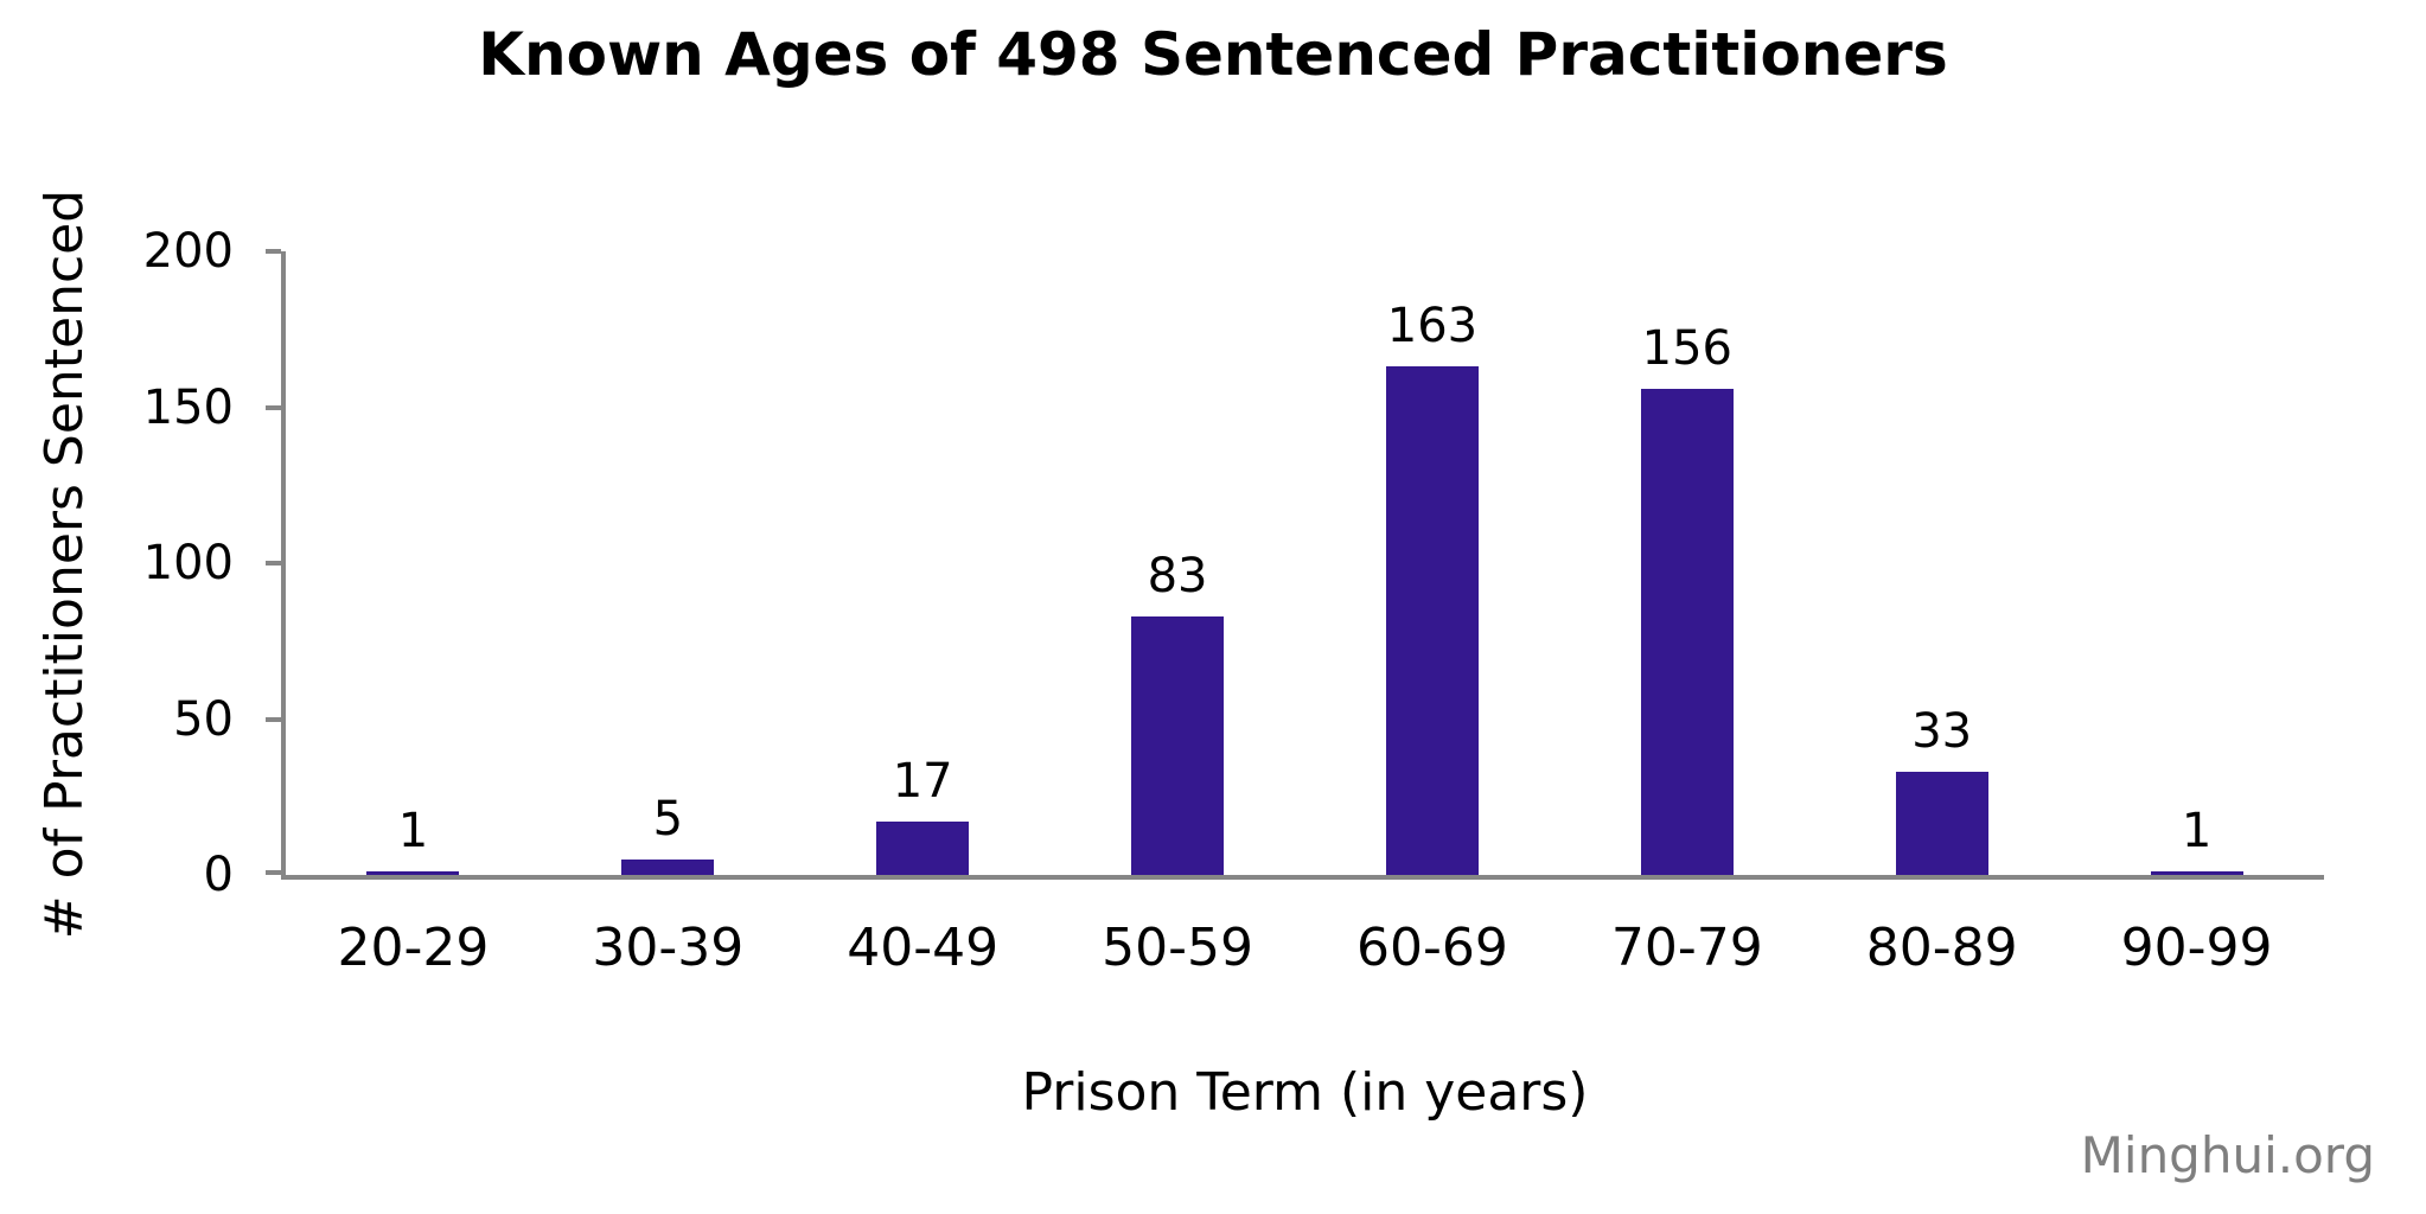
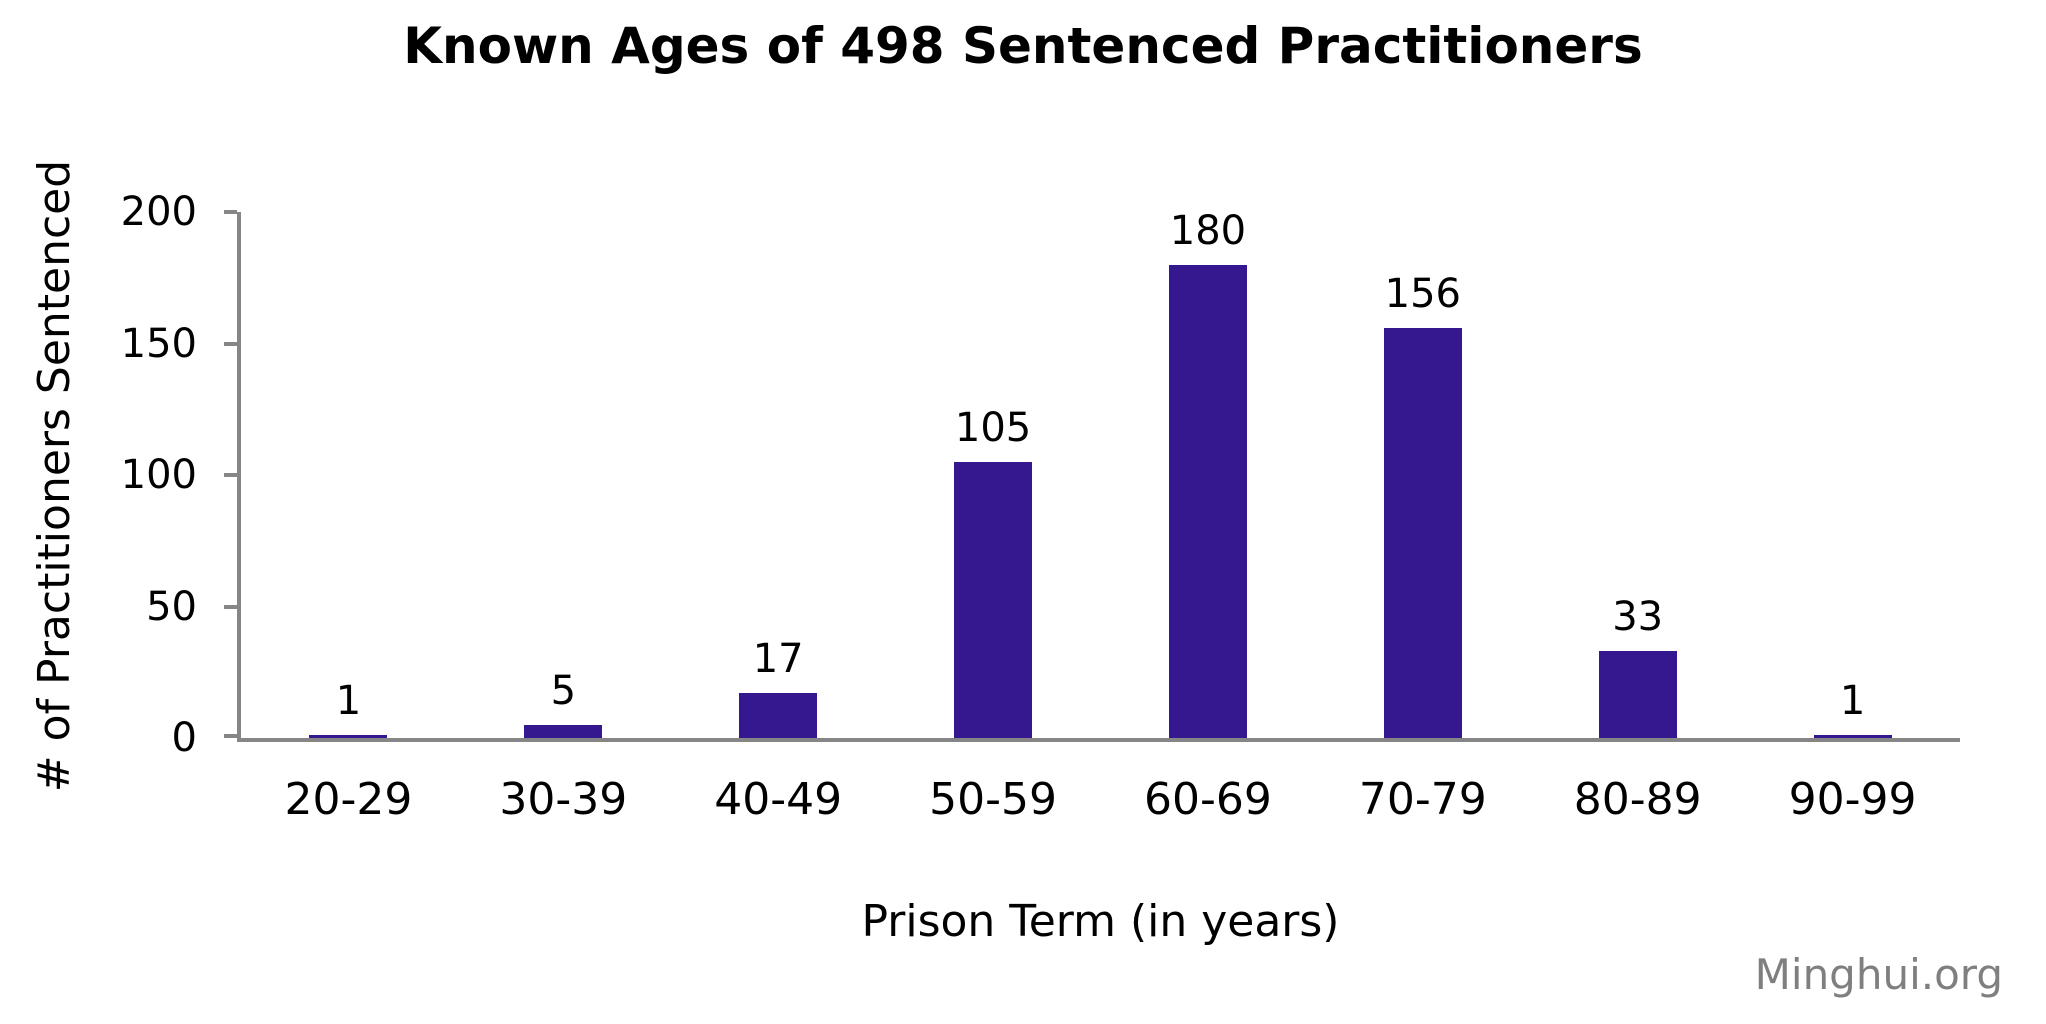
50-59: 83 -> 105
60-69: 163 -> 180
